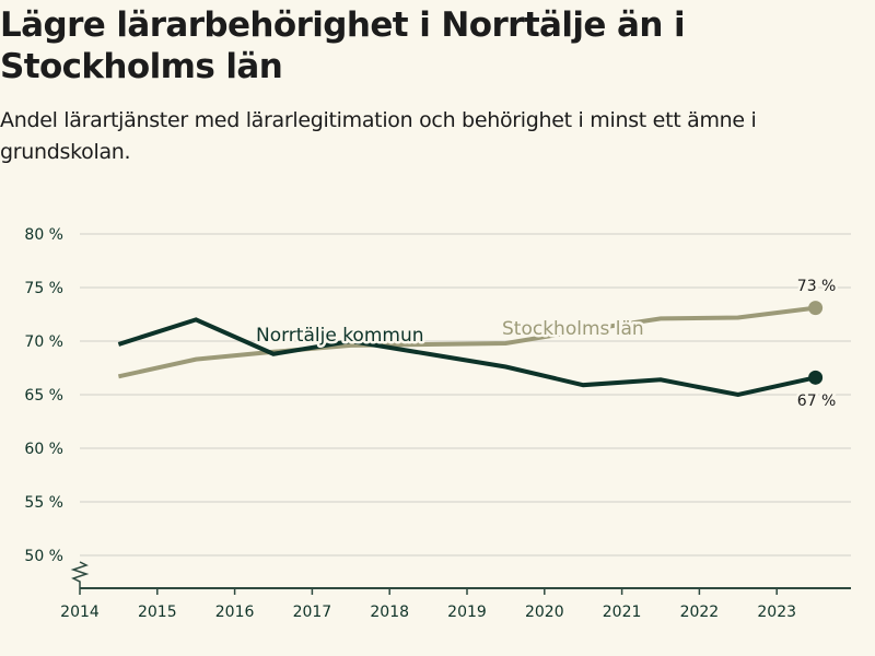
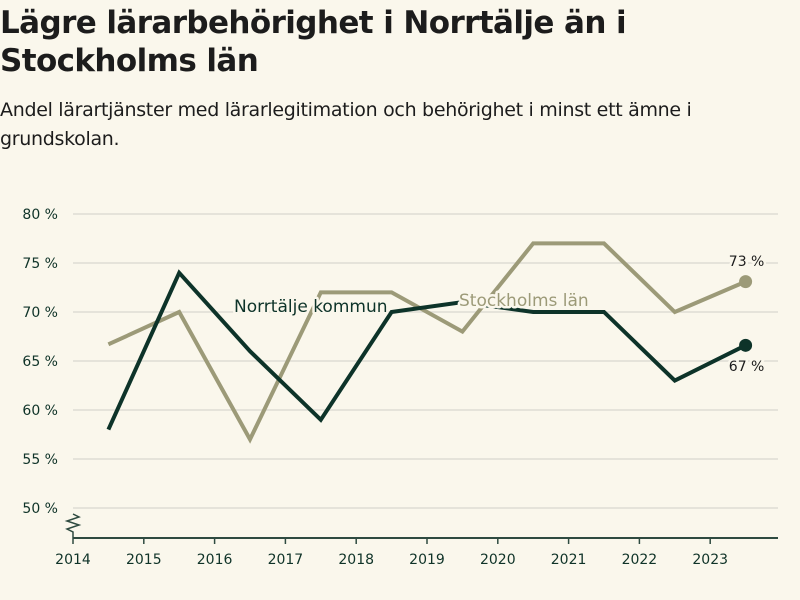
Norrtälje kommun/2014: 70% -> 58%
Norrtälje kommun/2015: 72% -> 74%
Stockholms län/2015: 68% -> 70%
Norrtälje kommun/2016: 69% -> 66%
Stockholms län/2016: 69% -> 57%
Norrtälje kommun/2017: 70% -> 59%
Stockholms län/2017: 70% -> 72%
Norrtälje kommun/2018: 69% -> 70%
Stockholms län/2018: 70% -> 72%
Norrtälje kommun/2019: 68% -> 71%
Stockholms län/2019: 70% -> 68%
Norrtälje kommun/2020: 66% -> 70%
Stockholms län/2020: 71% -> 77%
Norrtälje kommun/2021: 66% -> 70%
Stockholms län/2021: 72% -> 77%
Norrtälje kommun/2022: 65% -> 63%
Stockholms län/2022: 72% -> 70%
